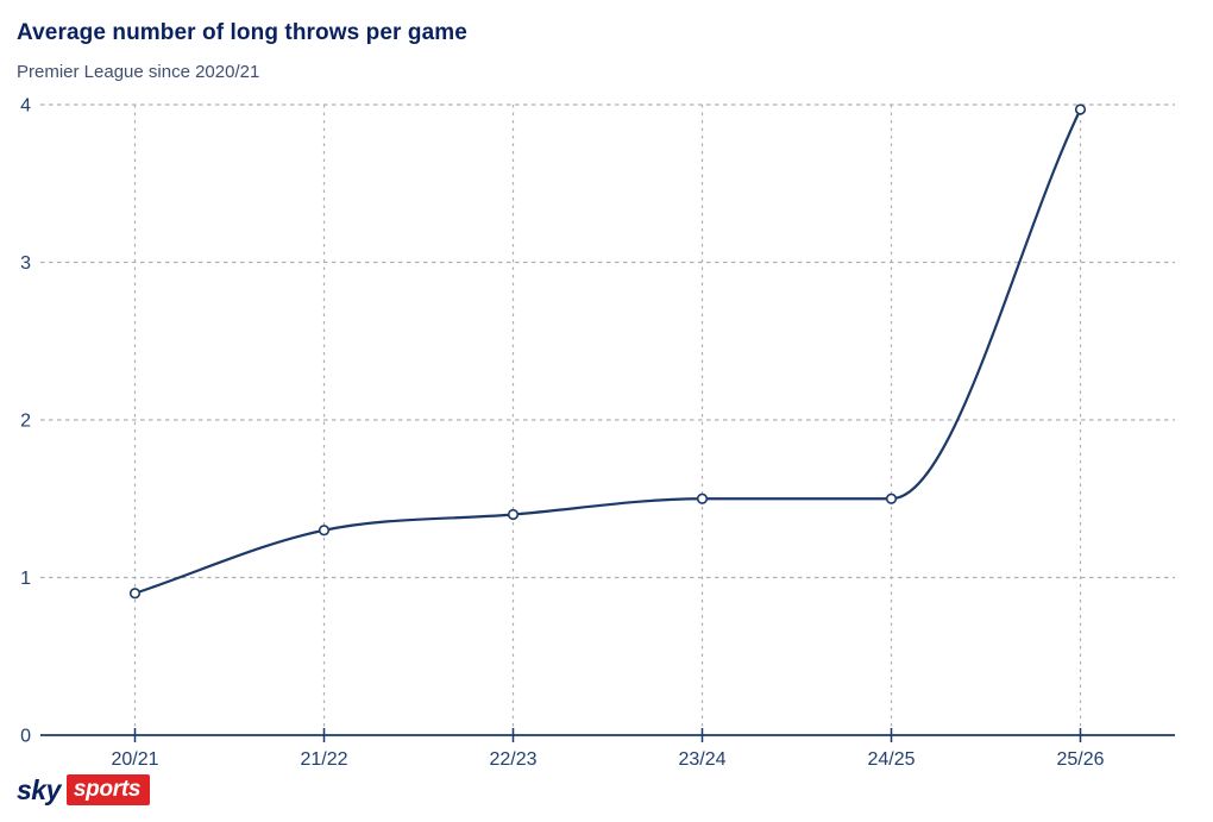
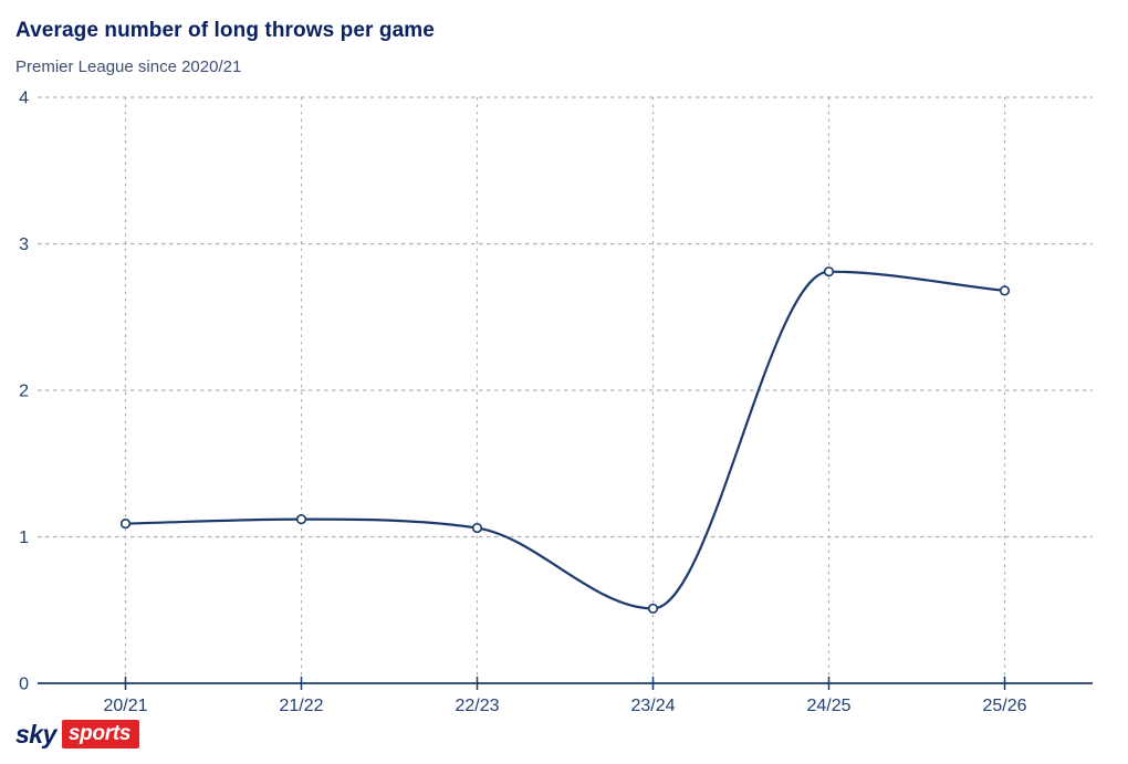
20/21: 0.90 -> 1.09
21/22: 1.30 -> 1.12
22/23: 1.40 -> 1.06
23/24: 1.50 -> 0.51
24/25: 1.50 -> 2.81
25/26: 3.97 -> 2.68
